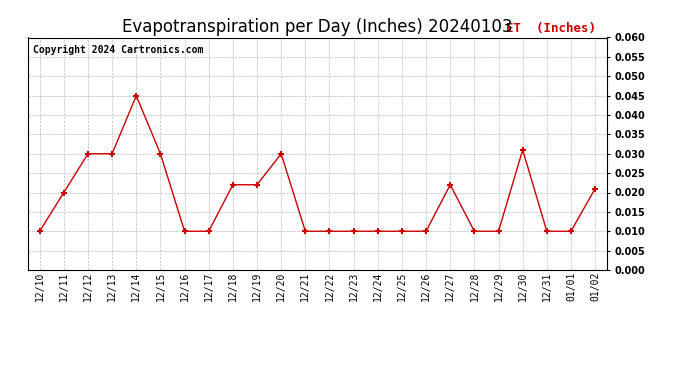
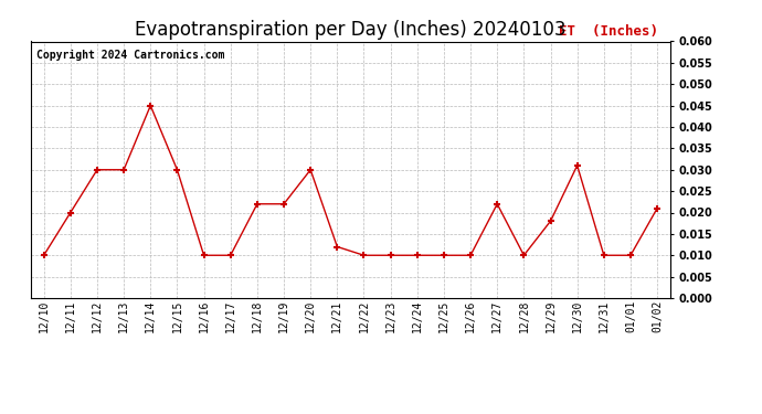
12/21: 0.010 -> 0.012
12/29: 0.010 -> 0.018
